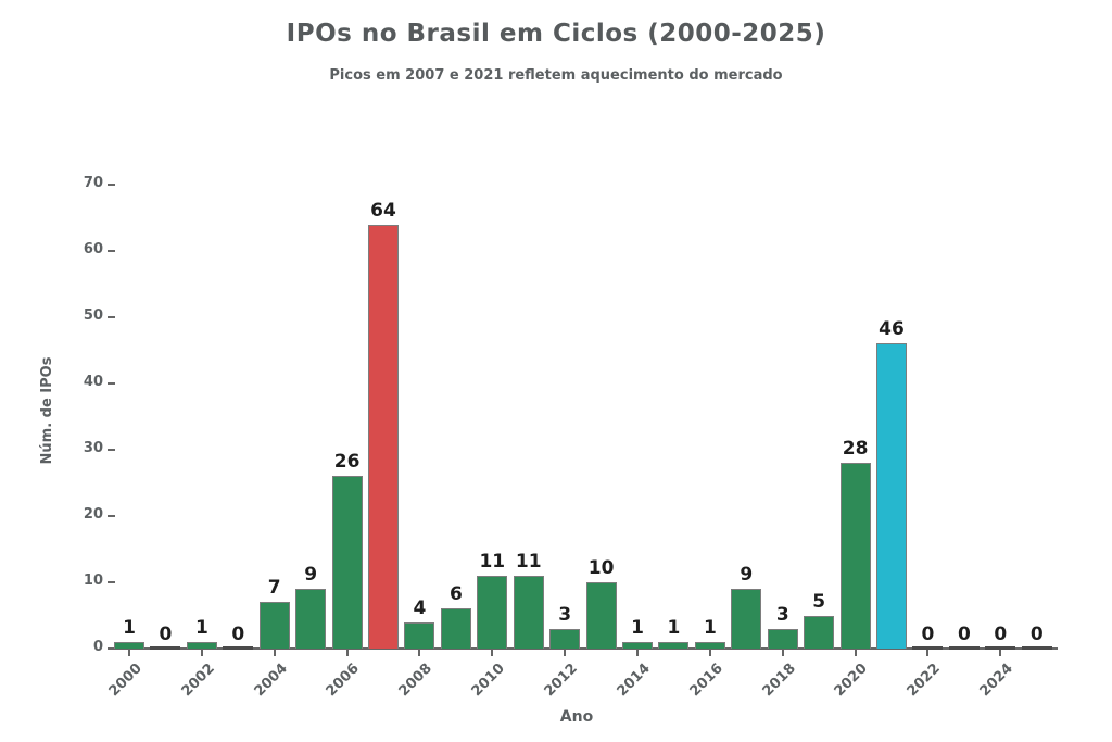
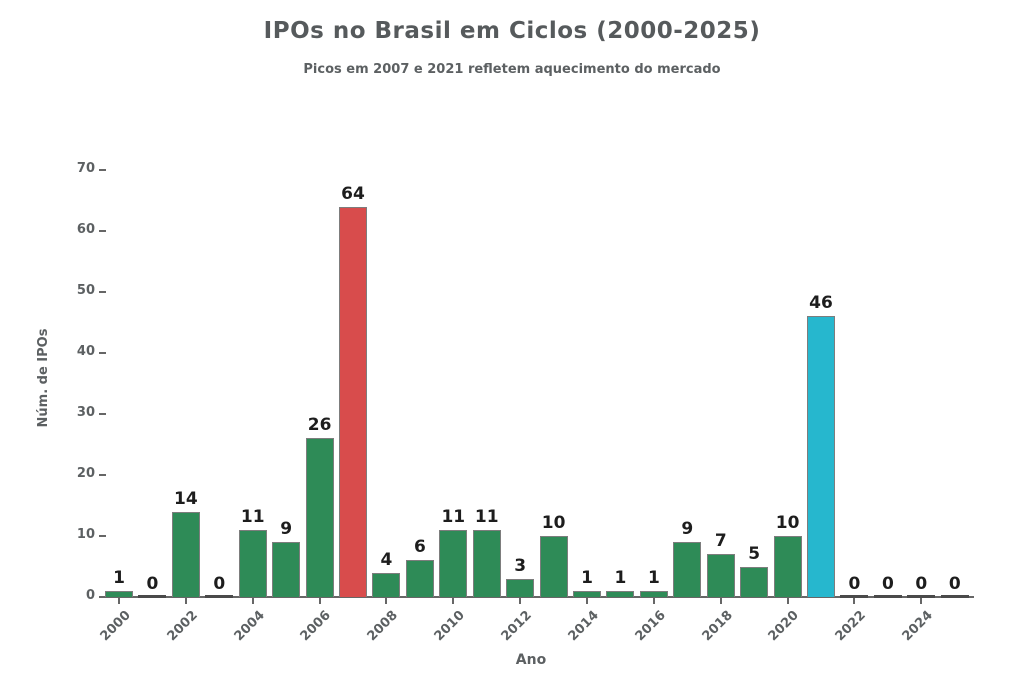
2002: 1 -> 14
2004: 7 -> 11
2018: 3 -> 7
2020: 28 -> 10
